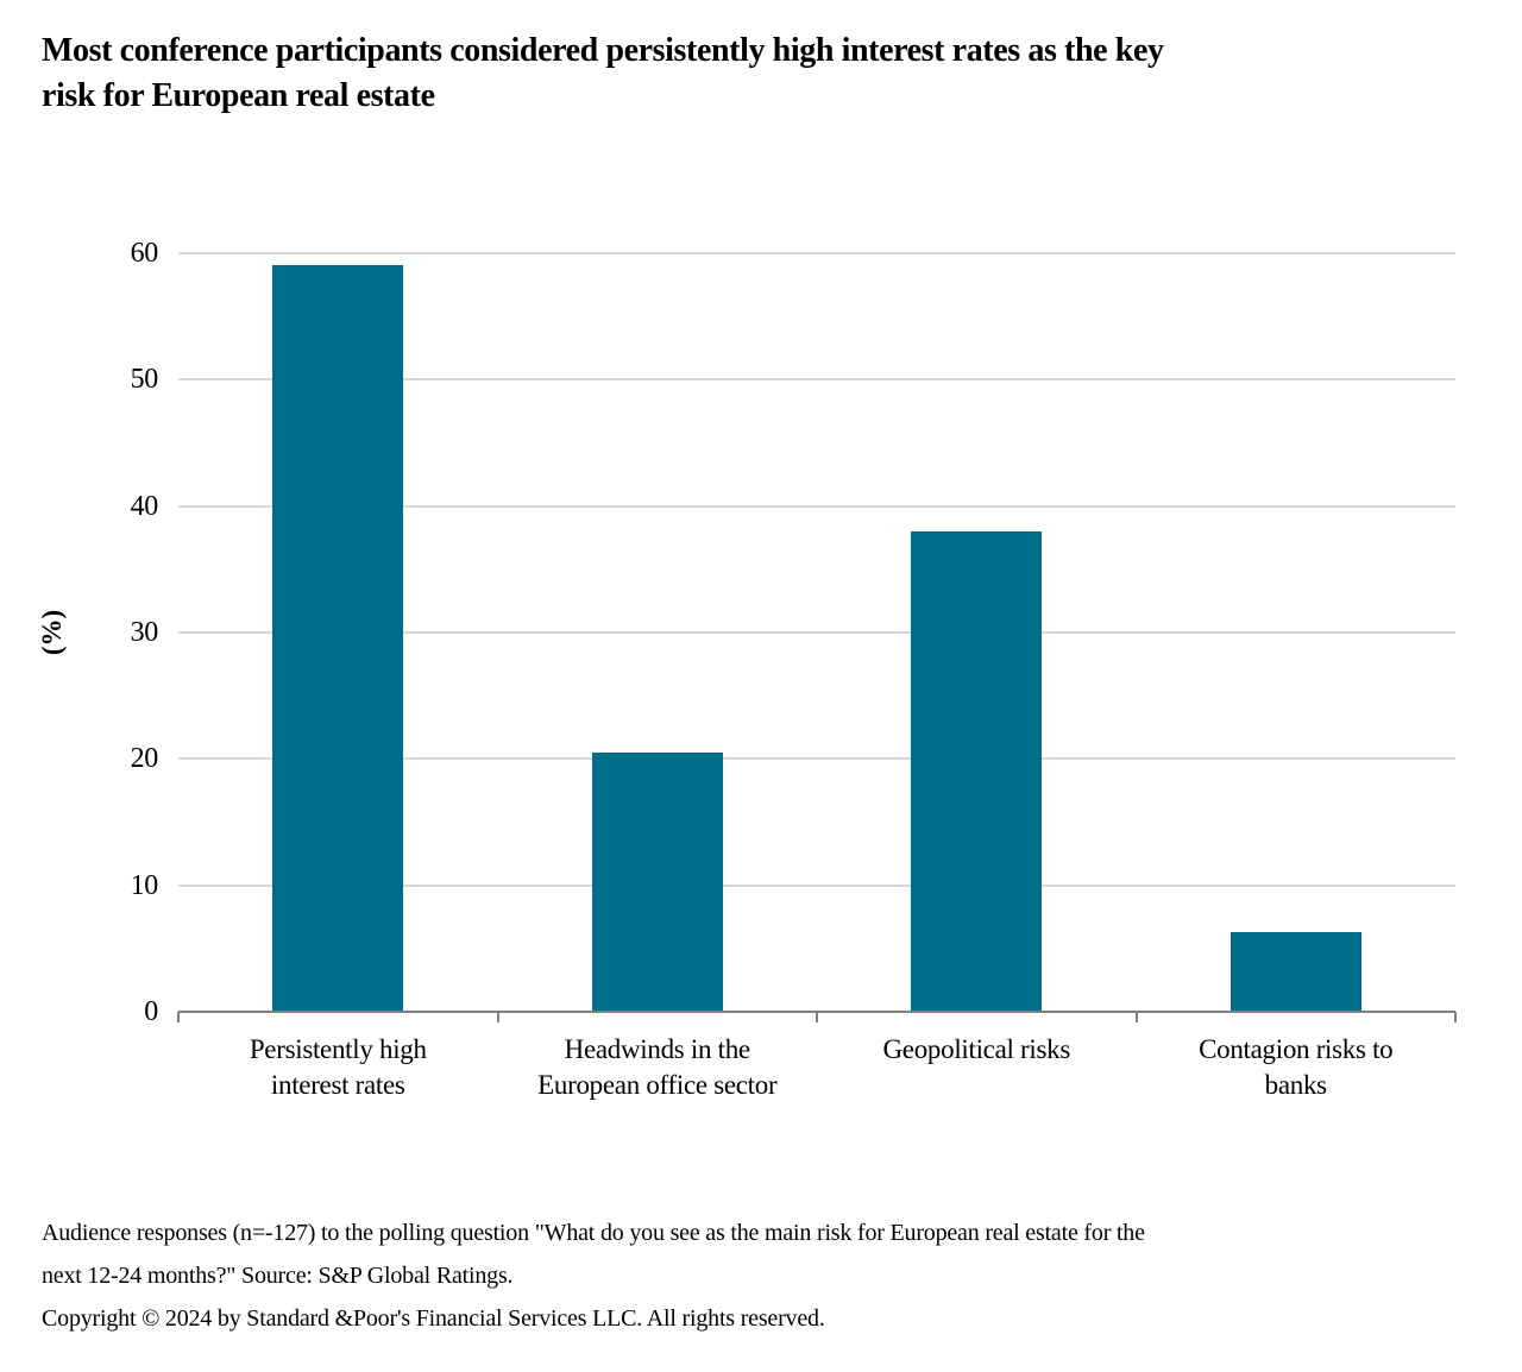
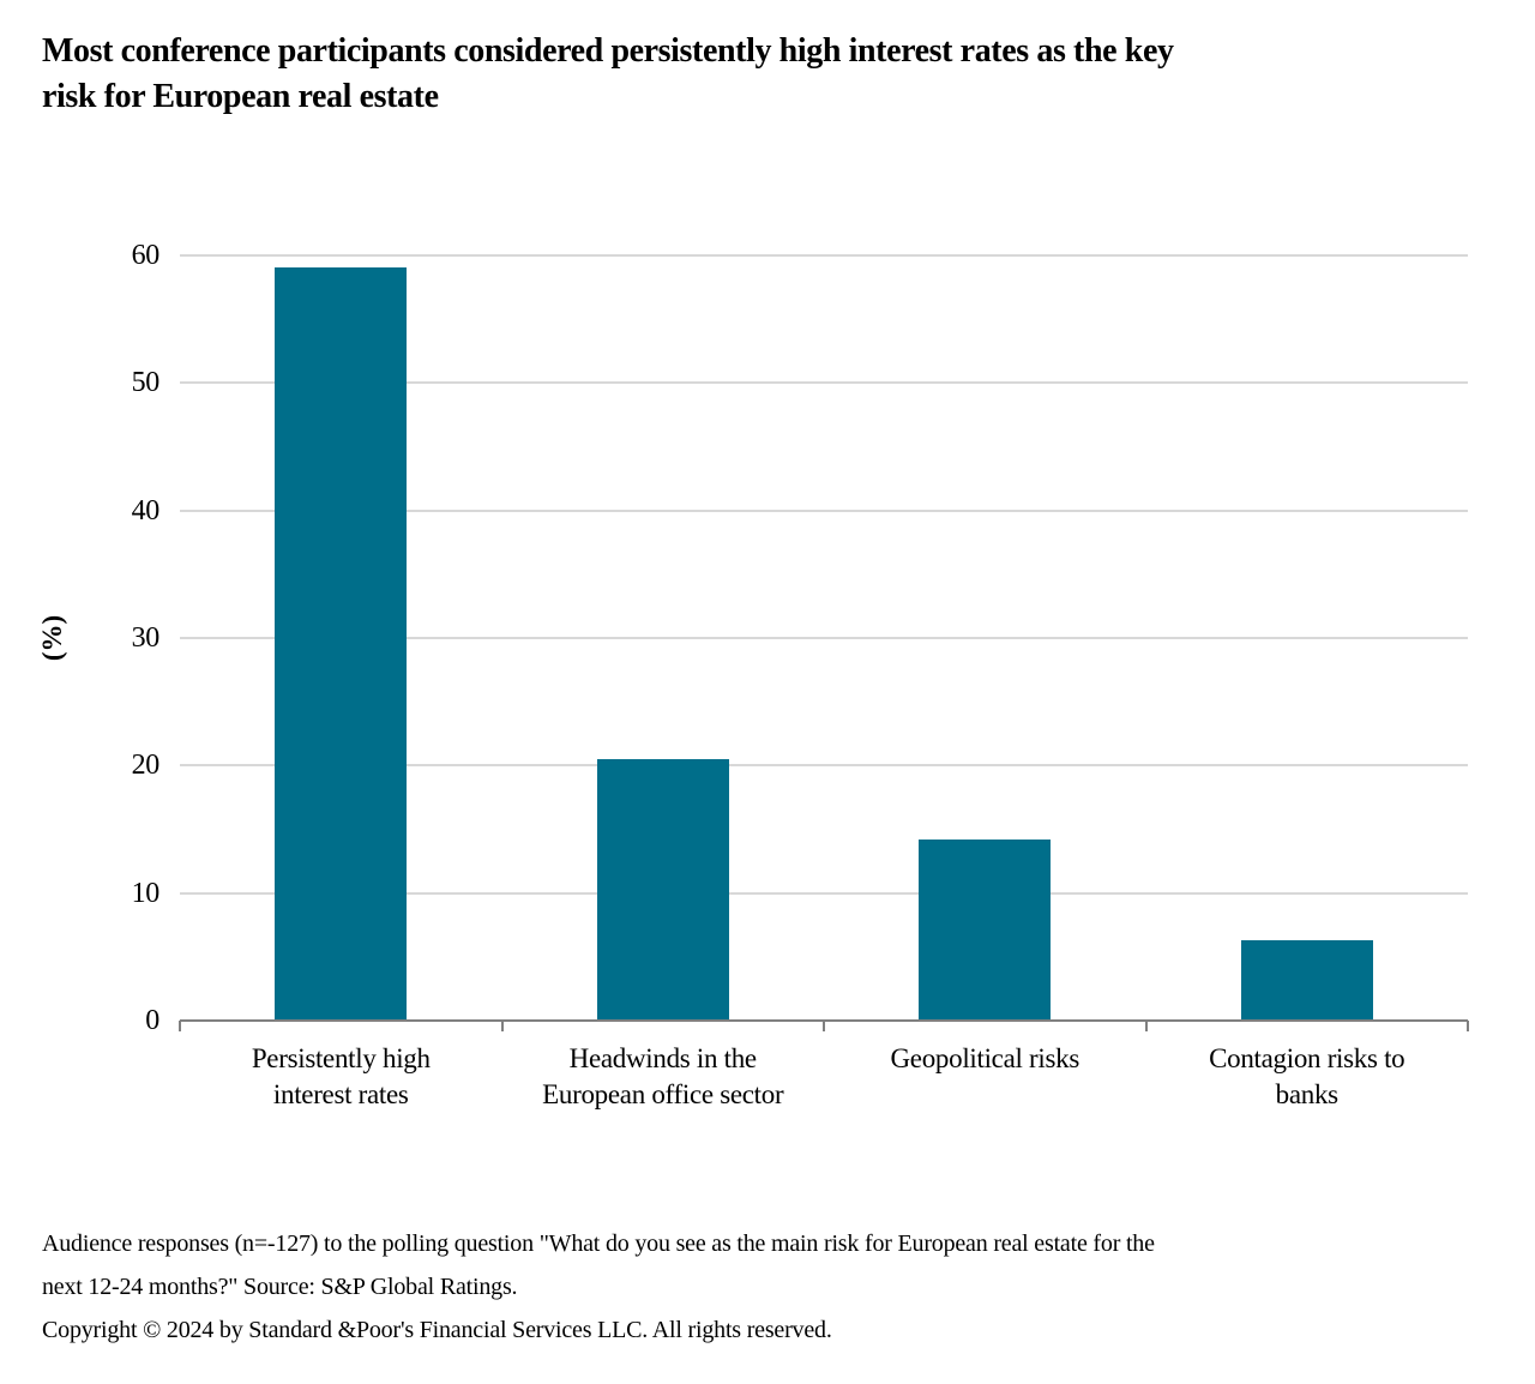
Geopolitical risks: 38.0 -> 14.2
